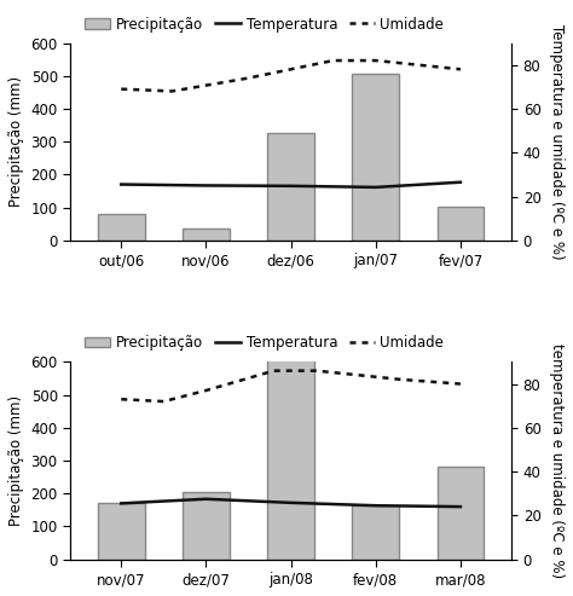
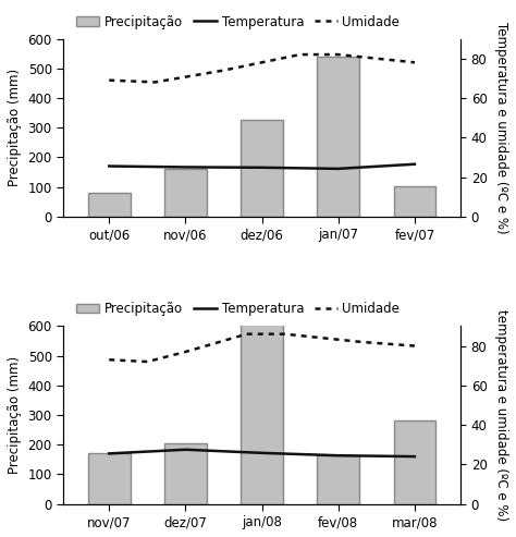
Precipitação/nov/06: 35 -> 160
Precipitação/jan/07: 505 -> 540
